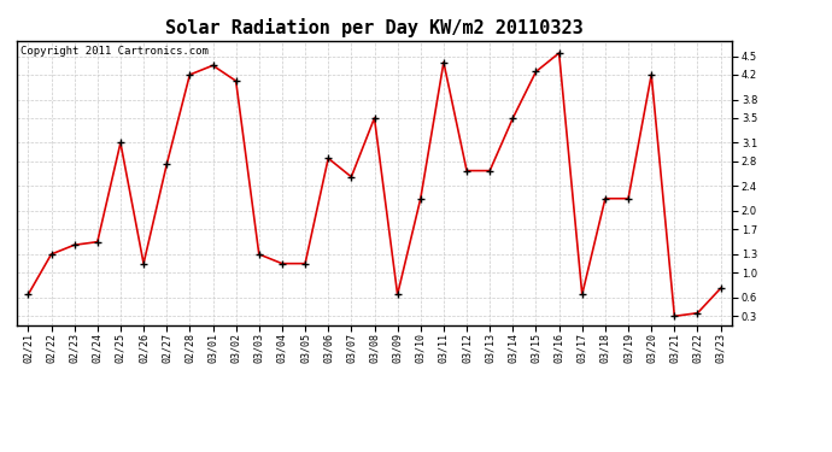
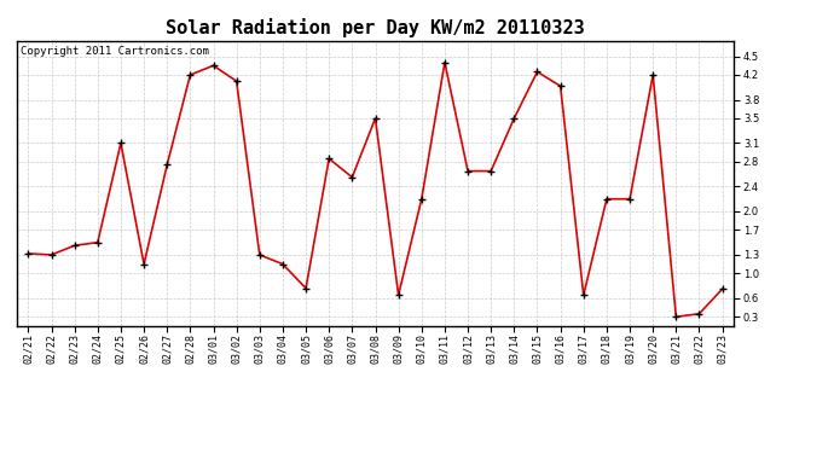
02/21: 0.65 -> 1.32
03/05: 1.15 -> 0.76
03/16: 4.55 -> 4.02
